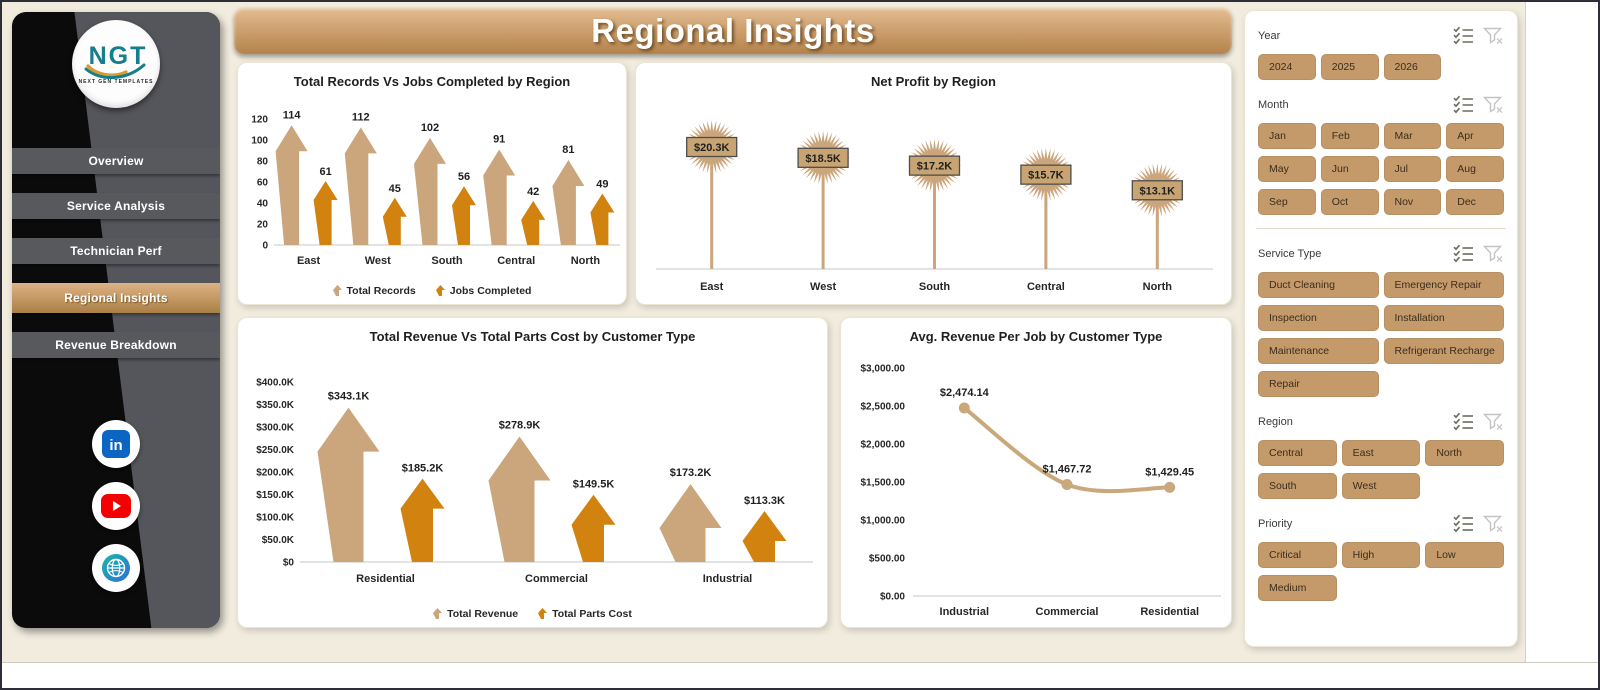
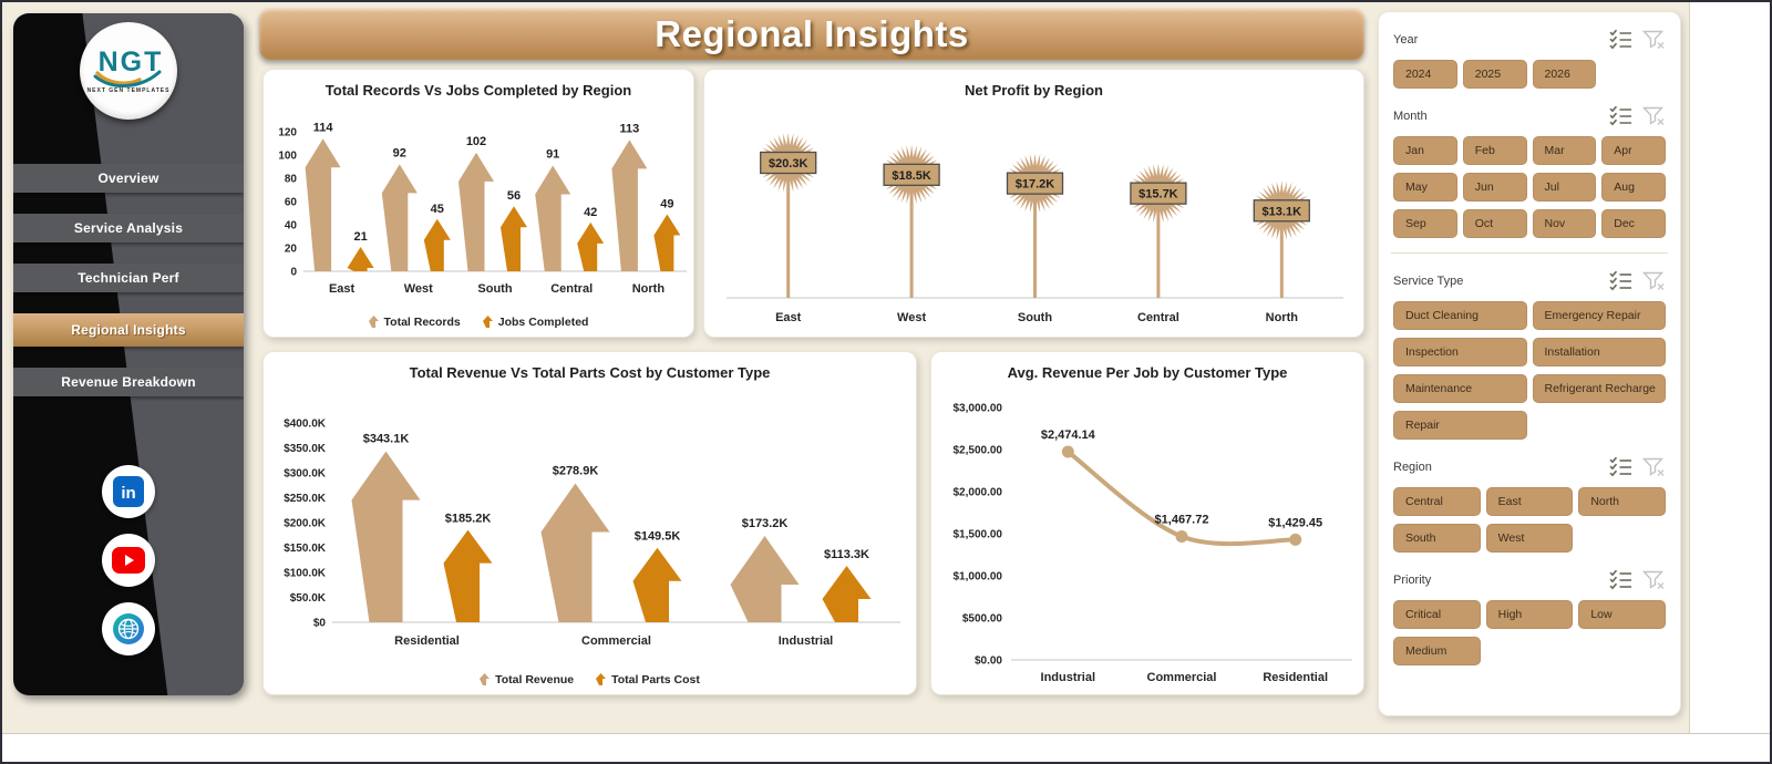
Total Records Vs Jobs Completed by Region/Jobs Completed/East: 61 -> 21
Total Records Vs Jobs Completed by Region/Total Records/West: 112 -> 92
Total Records Vs Jobs Completed by Region/Total Records/North: 81 -> 113
